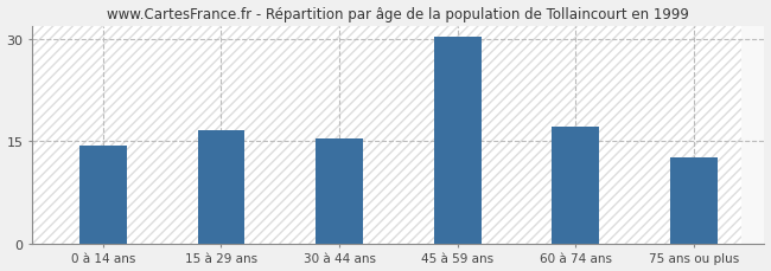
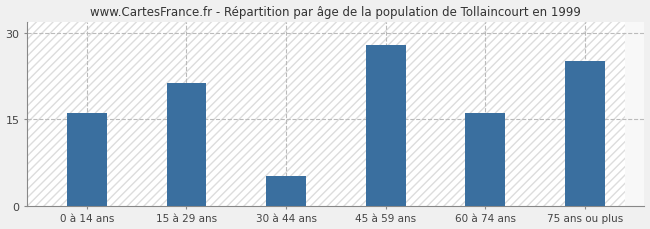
0 à 14 ans: 14.3 -> 16.2
15 à 29 ans: 16.7 -> 21.4
30 à 44 ans: 15.5 -> 5.2
45 à 59 ans: 30.3 -> 28.0
60 à 74 ans: 17.2 -> 16.2
75 ans ou plus: 12.7 -> 25.2
